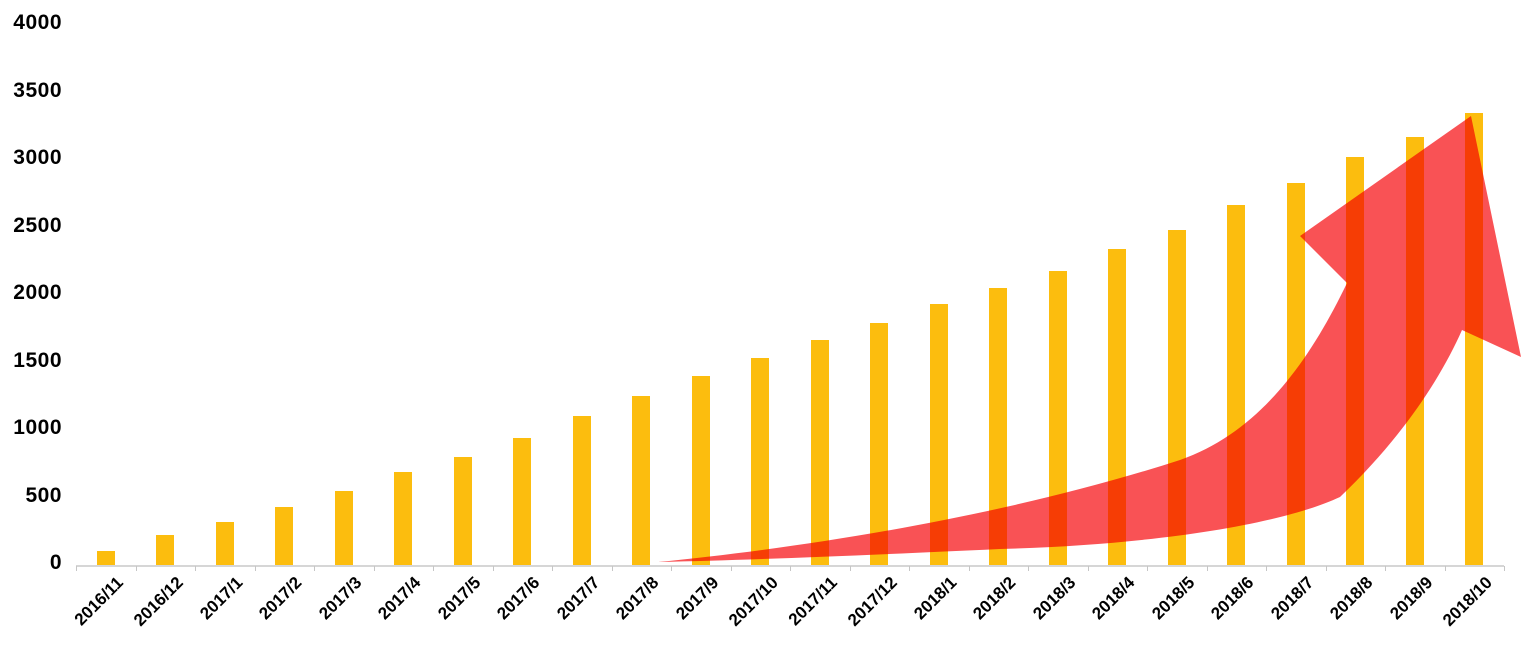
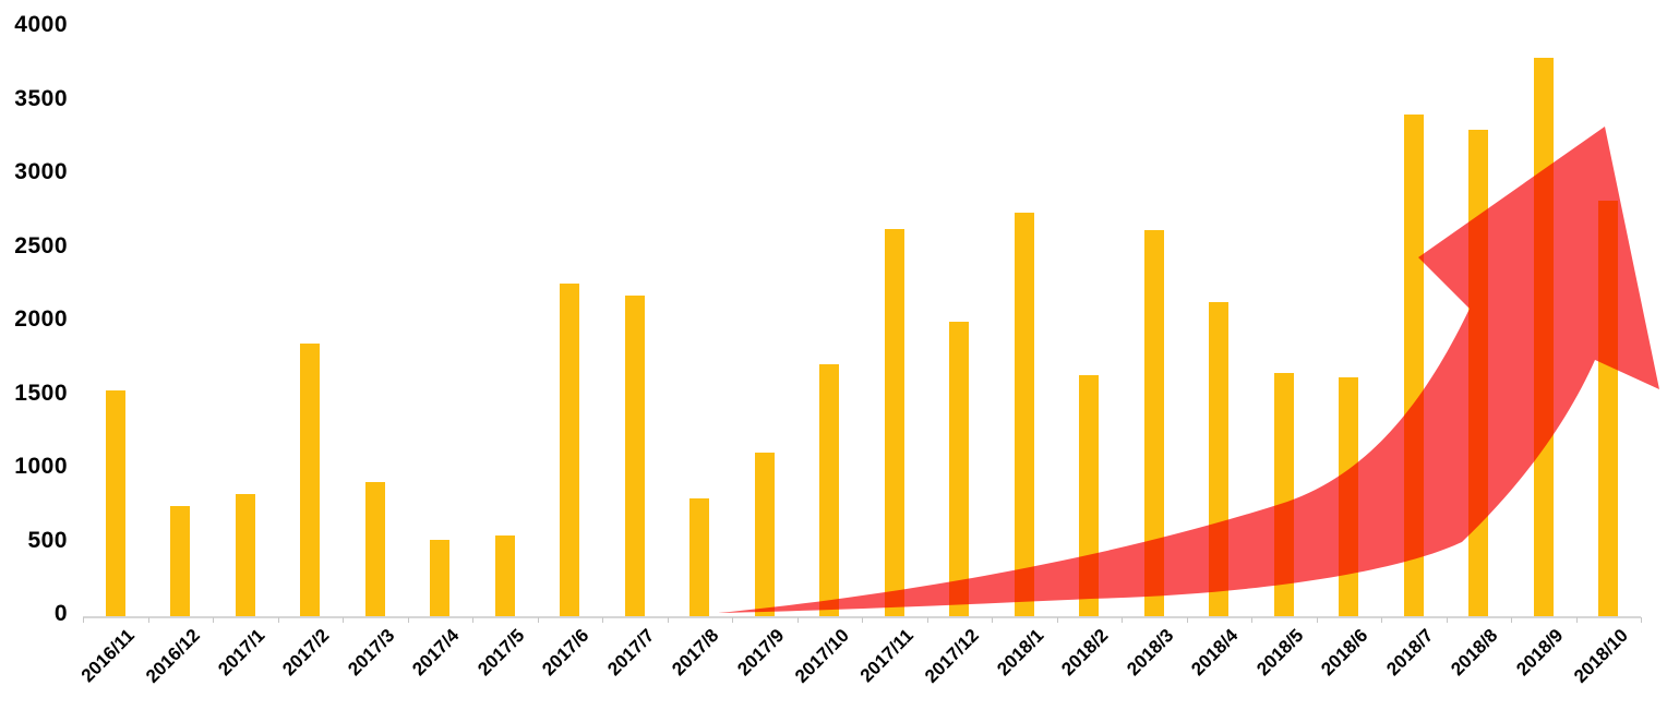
2016/11: 100 -> 1530
2016/12: 220 -> 750
2017/1: 320 -> 830
2017/2: 430 -> 1850
2017/3: 550 -> 910
2017/4: 690 -> 520
2017/5: 800 -> 550
2017/6: 940 -> 2260
2017/7: 1100 -> 2180
2017/8: 1250 -> 800
2017/9: 1400 -> 1110
2017/10: 1530 -> 1710
2017/11: 1670 -> 2630
2017/12: 1790 -> 2000
2018/1: 1930 -> 2740
2018/2: 2050 -> 1640
2018/3: 2180 -> 2620
2018/4: 2340 -> 2130
2018/5: 2480 -> 1650
2018/6: 2670 -> 1620
2018/7: 2830 -> 3410
2018/8: 3020 -> 3300
2018/9: 3170 -> 3790
2018/10: 3350 -> 2820
